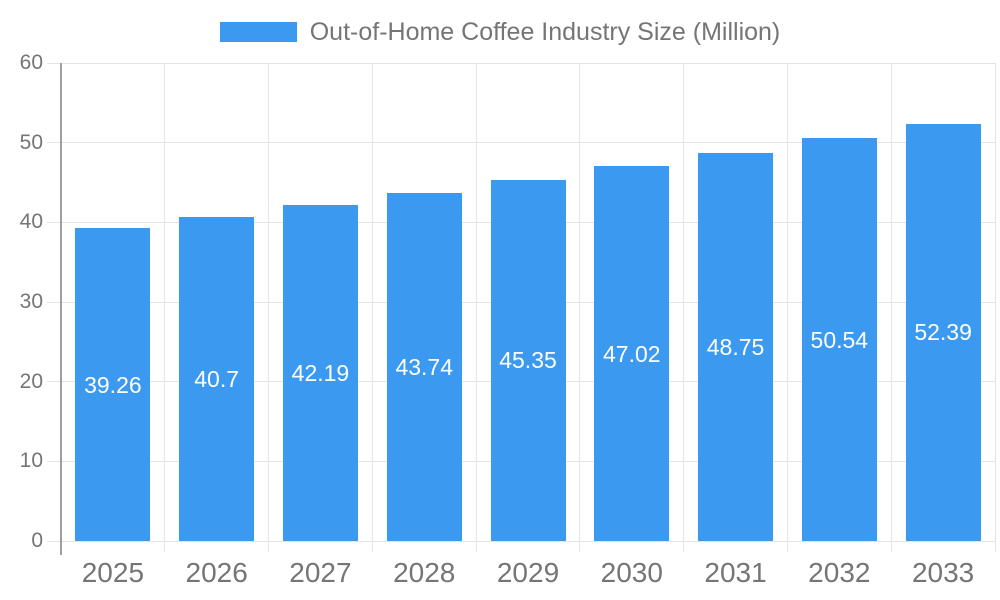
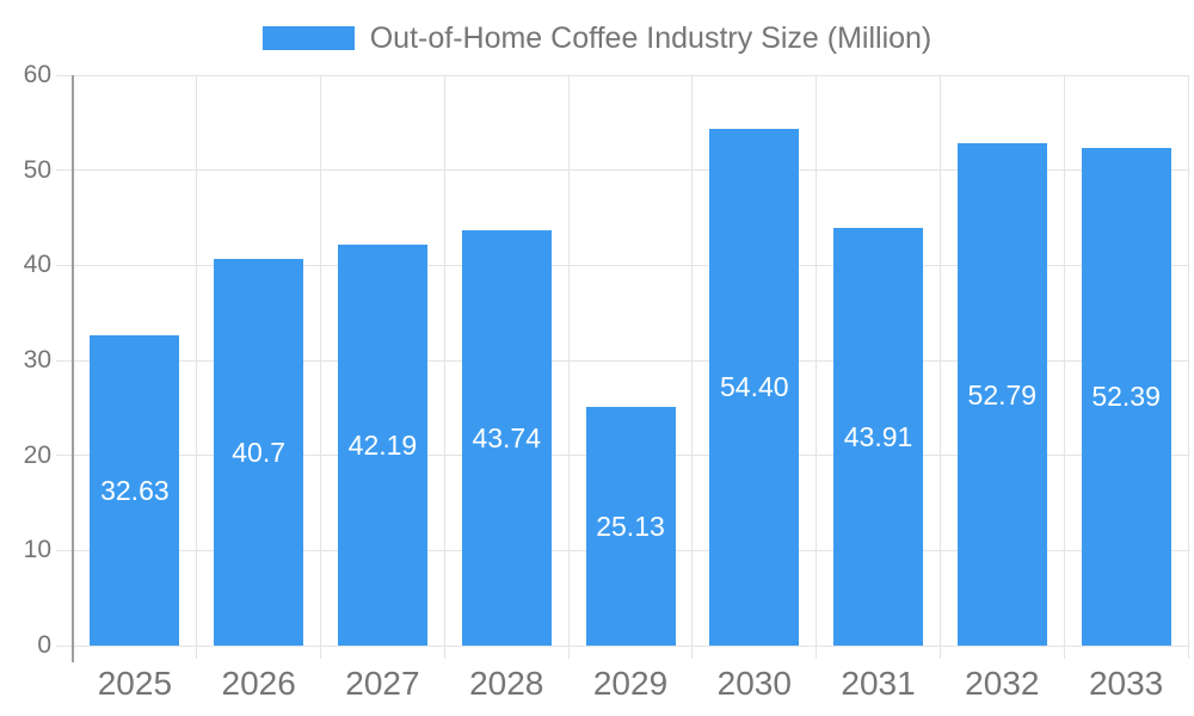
2025: 39.26 -> 32.63
2029: 45.35 -> 25.13
2030: 47.02 -> 54.40
2031: 48.75 -> 43.91
2032: 50.54 -> 52.79
